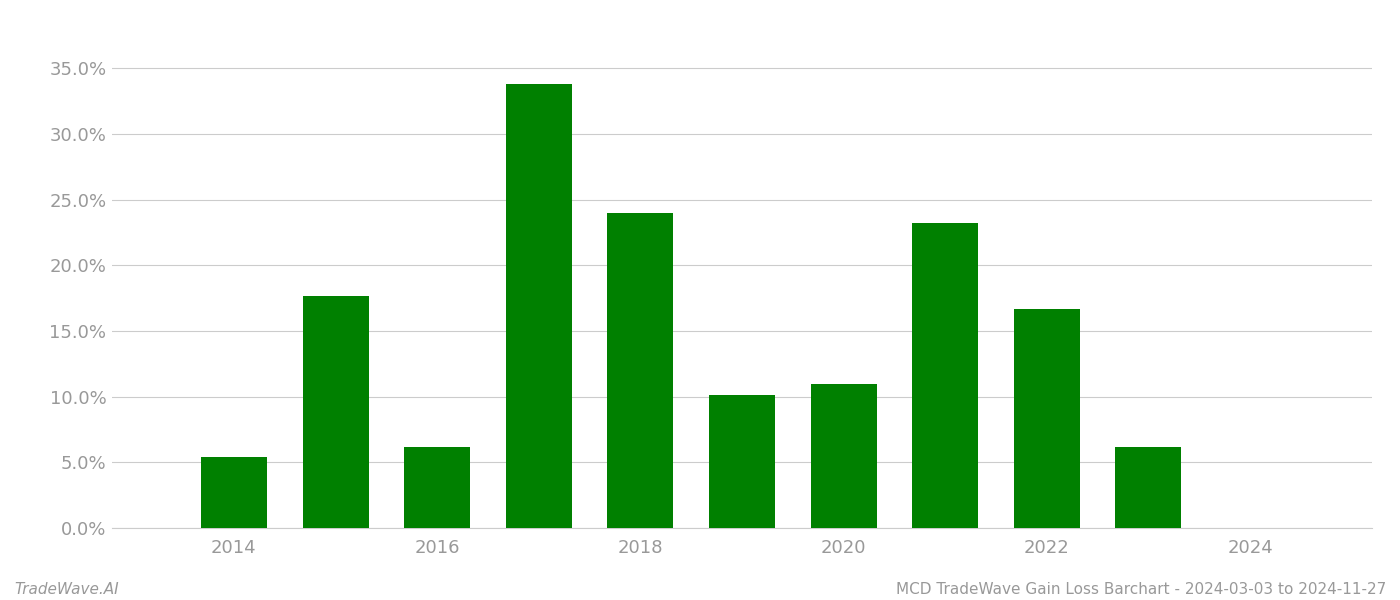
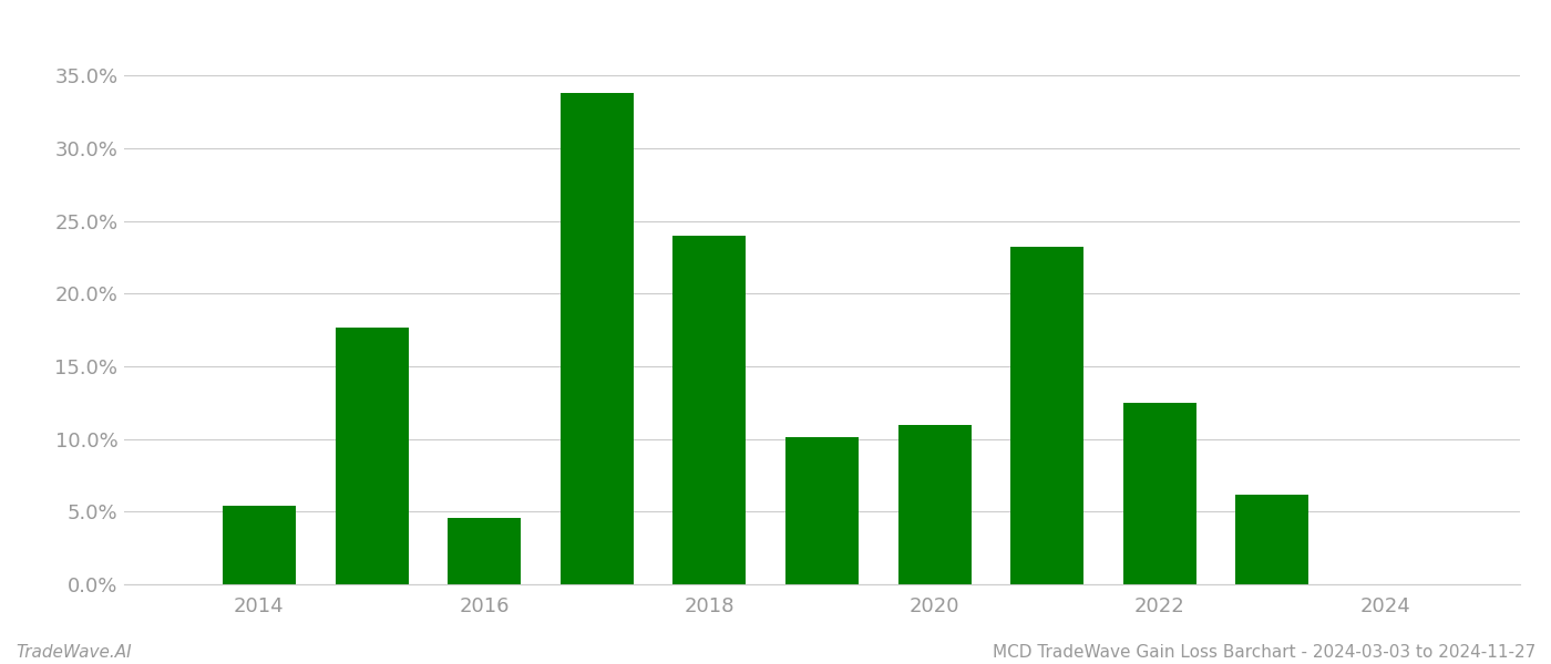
2016: 6.2% -> 4.6%
2022: 16.7% -> 12.5%
